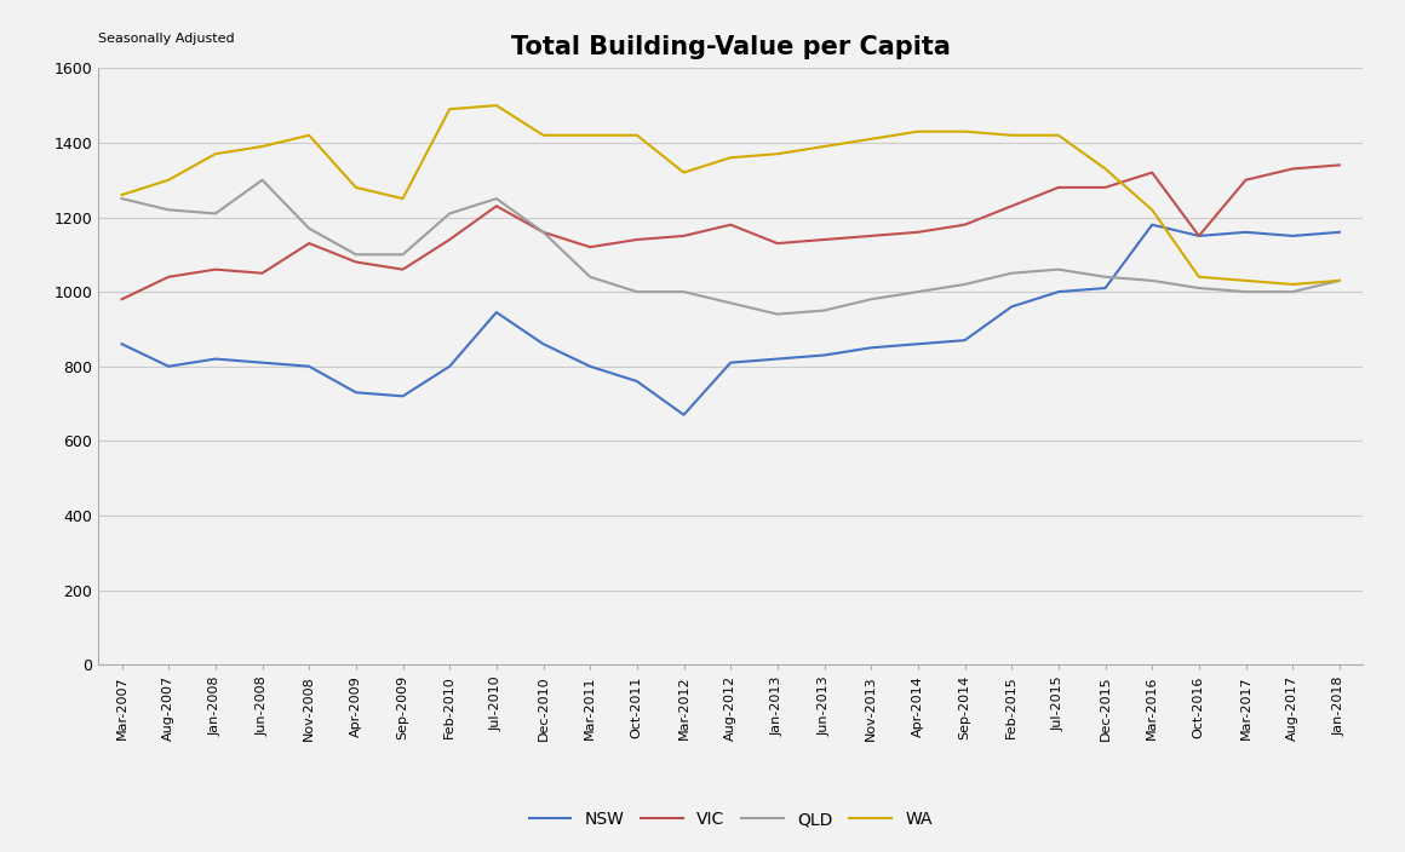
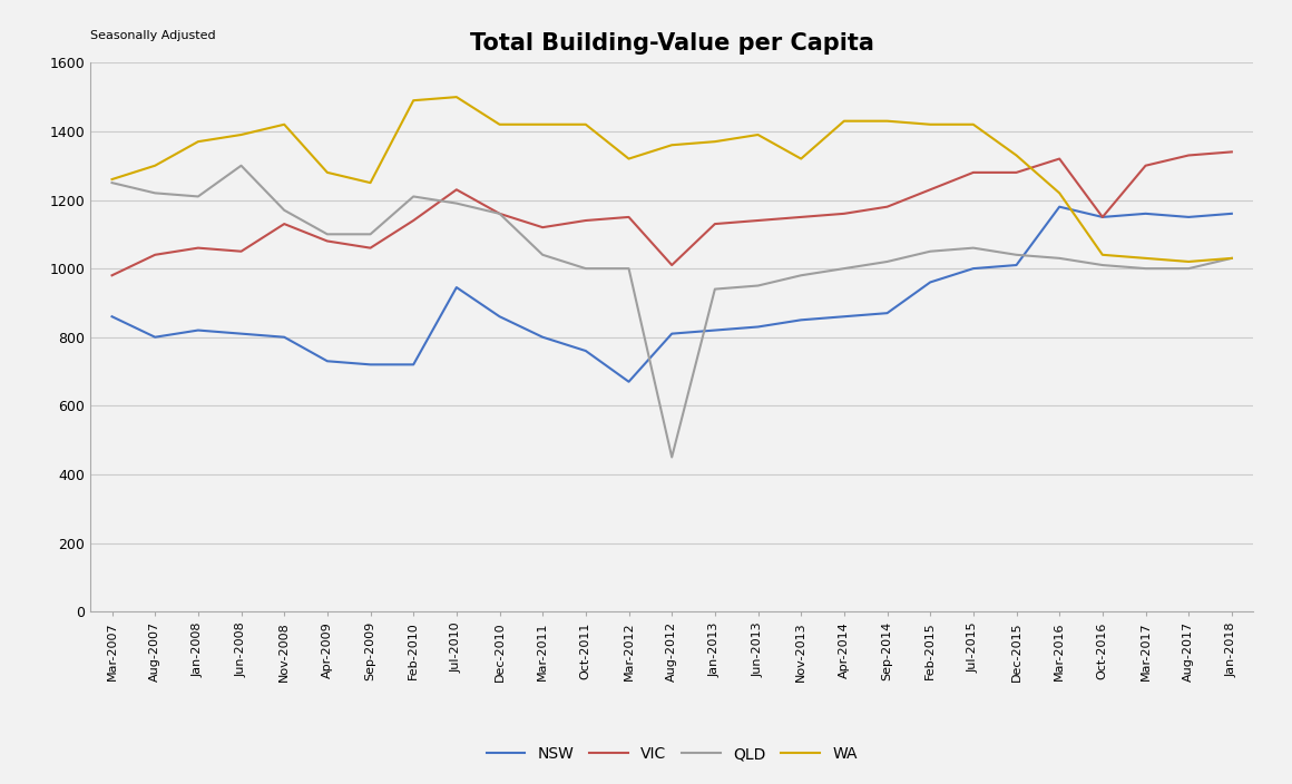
NSW/Feb-2010: 800 -> 720
QLD/Jul-2010: 1250 -> 1190
VIC/Aug-2012: 1180 -> 1010
QLD/Aug-2012: 970 -> 450
WA/Nov-2013: 1410 -> 1320
